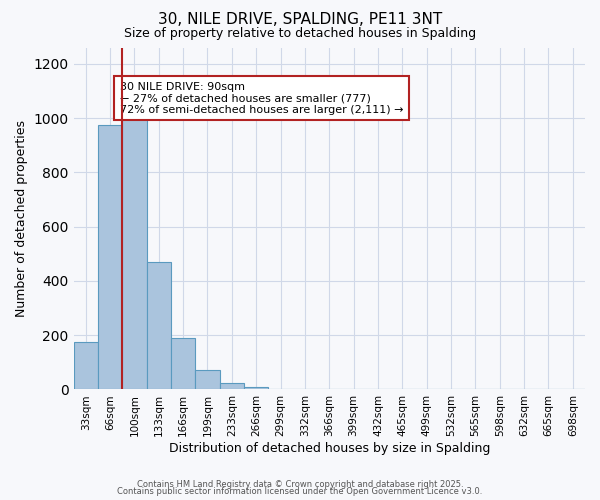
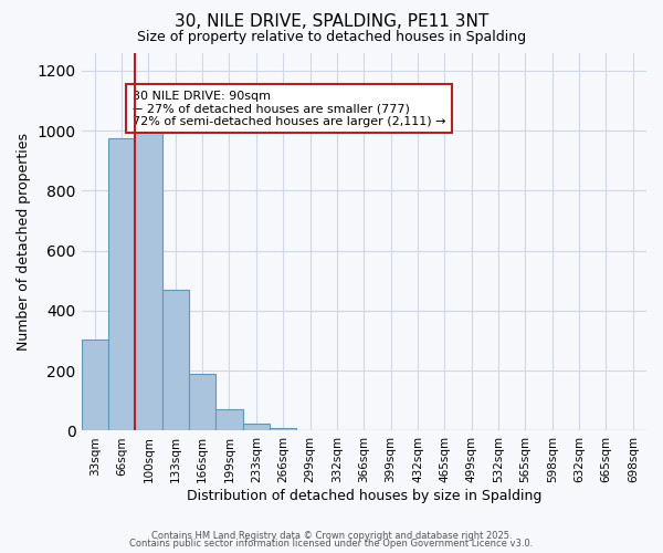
33sqm: 175 -> 305
